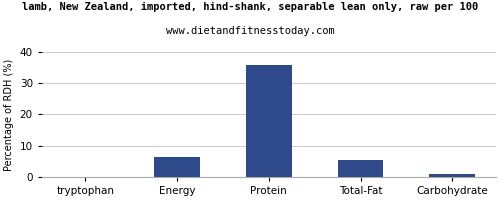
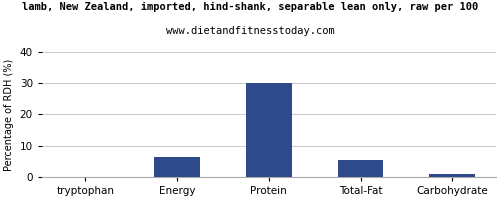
Protein: 36.0 -> 30.0
